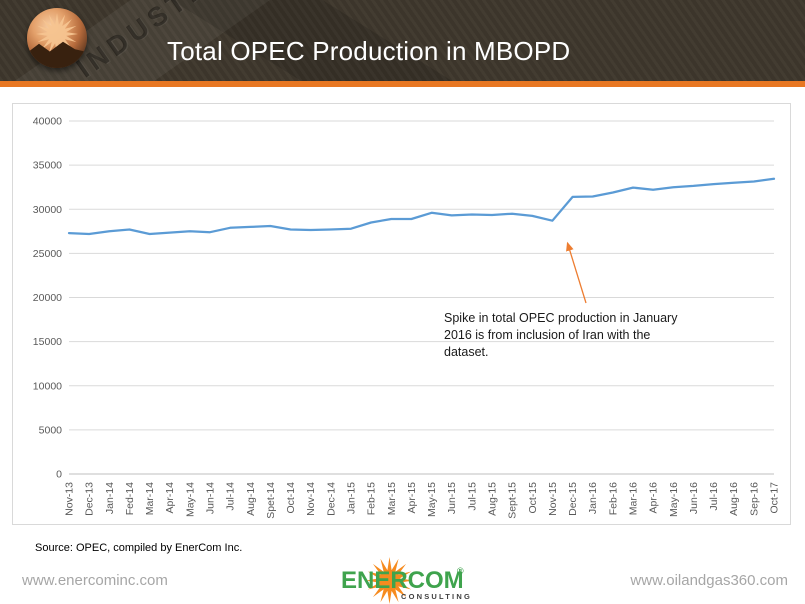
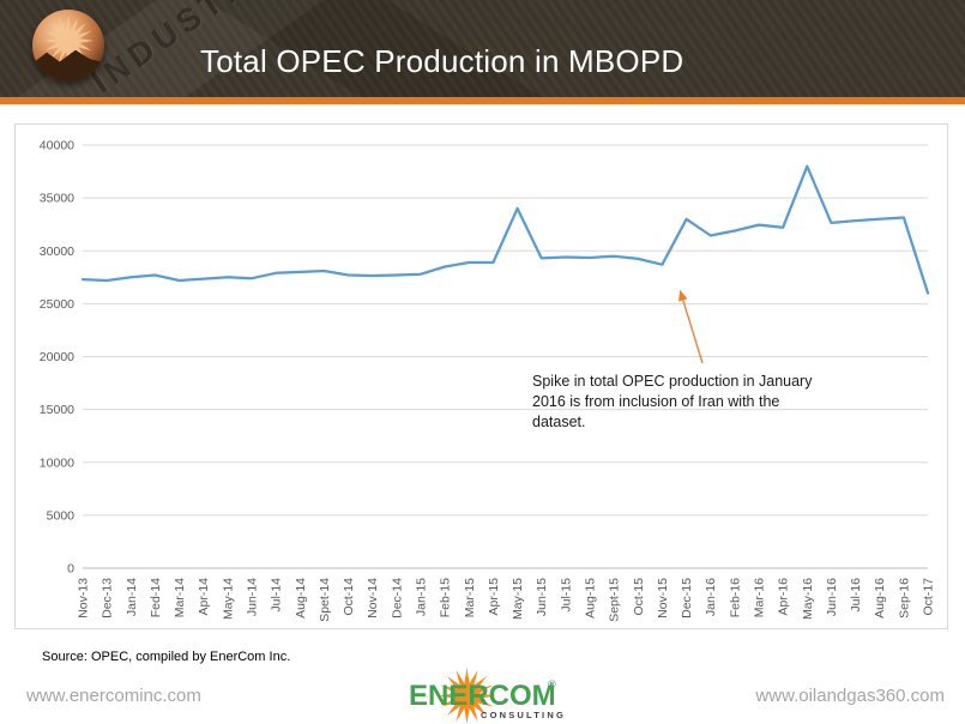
May-15: 30000 -> 34000
Dec-15: 31000 -> 33000
May-16: 32000 -> 38000
Oct-17: 33000 -> 26000
